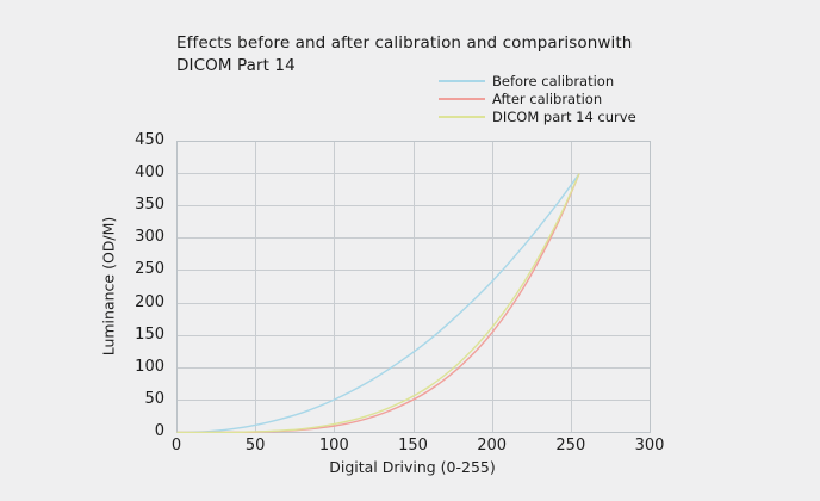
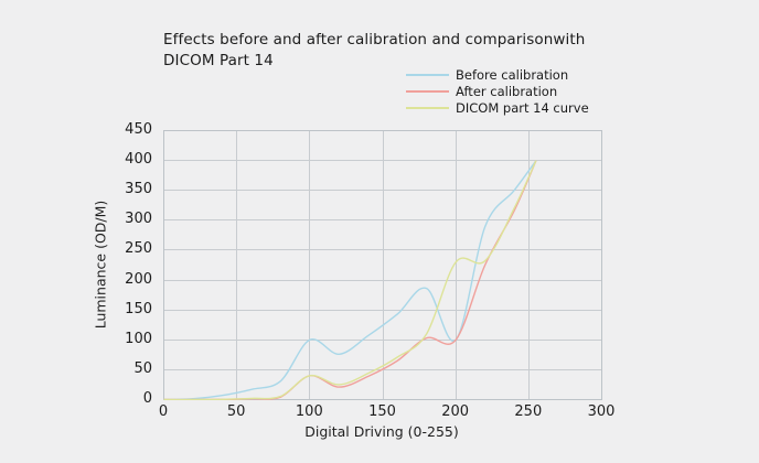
Before calibration/100: 50 -> 100
After calibration/100: 10 -> 40
DICOM part 14 curve/100: 10 -> 40
Before calibration/200: 230 -> 100
After calibration/200: 160 -> 100
DICOM part 14 curve/200: 160 -> 230
